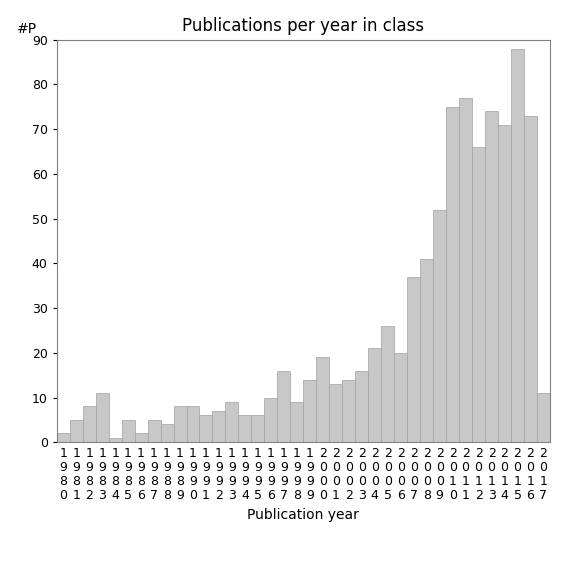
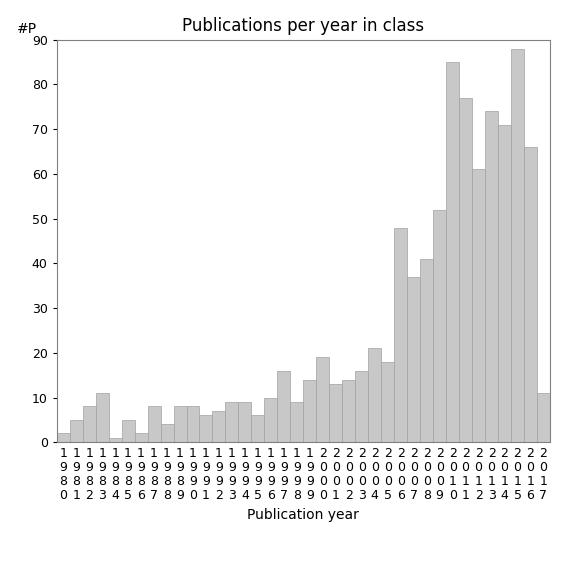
1 9 8 7: 5 -> 8
1 9 9 4: 6 -> 9
2 0 0 5: 26 -> 18
2 0 0 6: 20 -> 48
2 0 1 0: 75 -> 85
2 0 1 2: 66 -> 61
2 0 1 6: 73 -> 66
